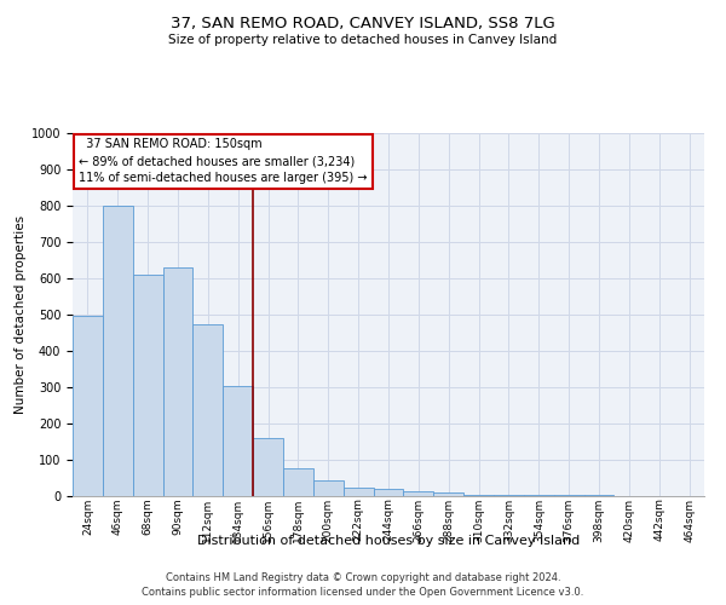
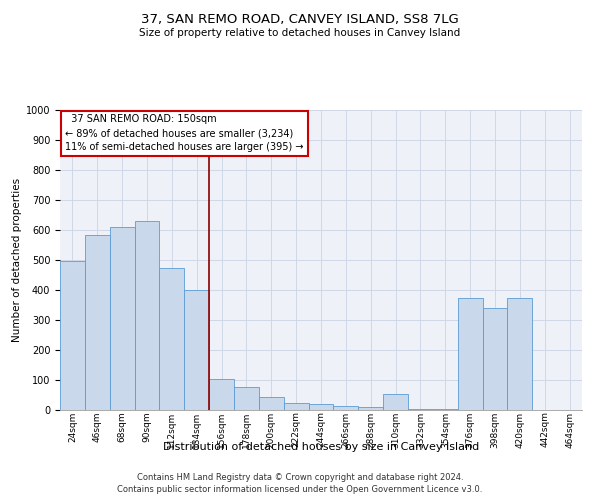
46sqm: 800 -> 585
134sqm: 305 -> 400
156sqm: 160 -> 105
310sqm: 5 -> 55
376sqm: 3 -> 375
398sqm: 2 -> 340
420sqm: 1 -> 375
